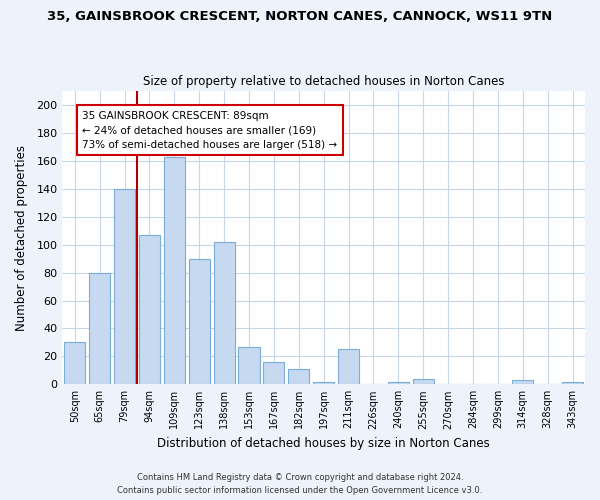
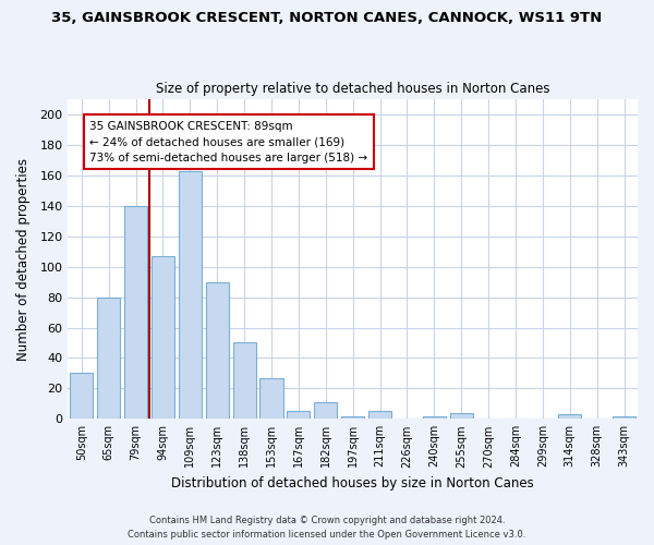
138sqm: 102 -> 50
167sqm: 16 -> 5
211sqm: 25 -> 5
